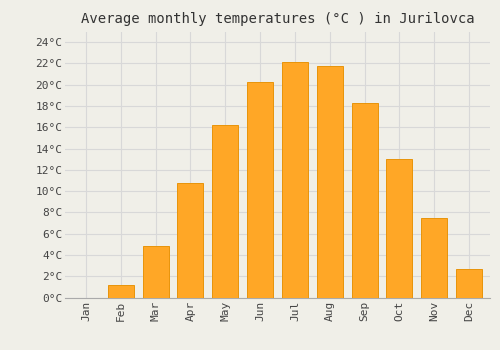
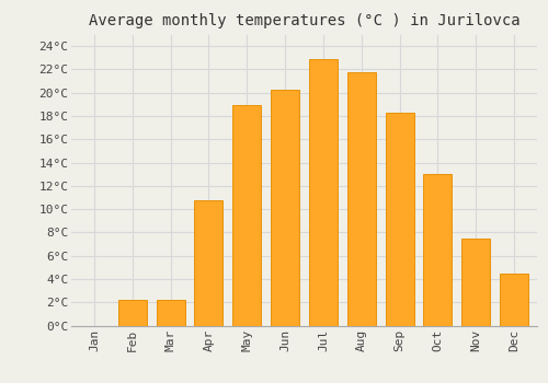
Feb: 1.2°C -> 2.2°C
Mar: 4.8°C -> 2.2°C
May: 16.2°C -> 18.9°C
Jul: 22.1°C -> 22.9°C
Dec: 2.7°C -> 4.5°C
